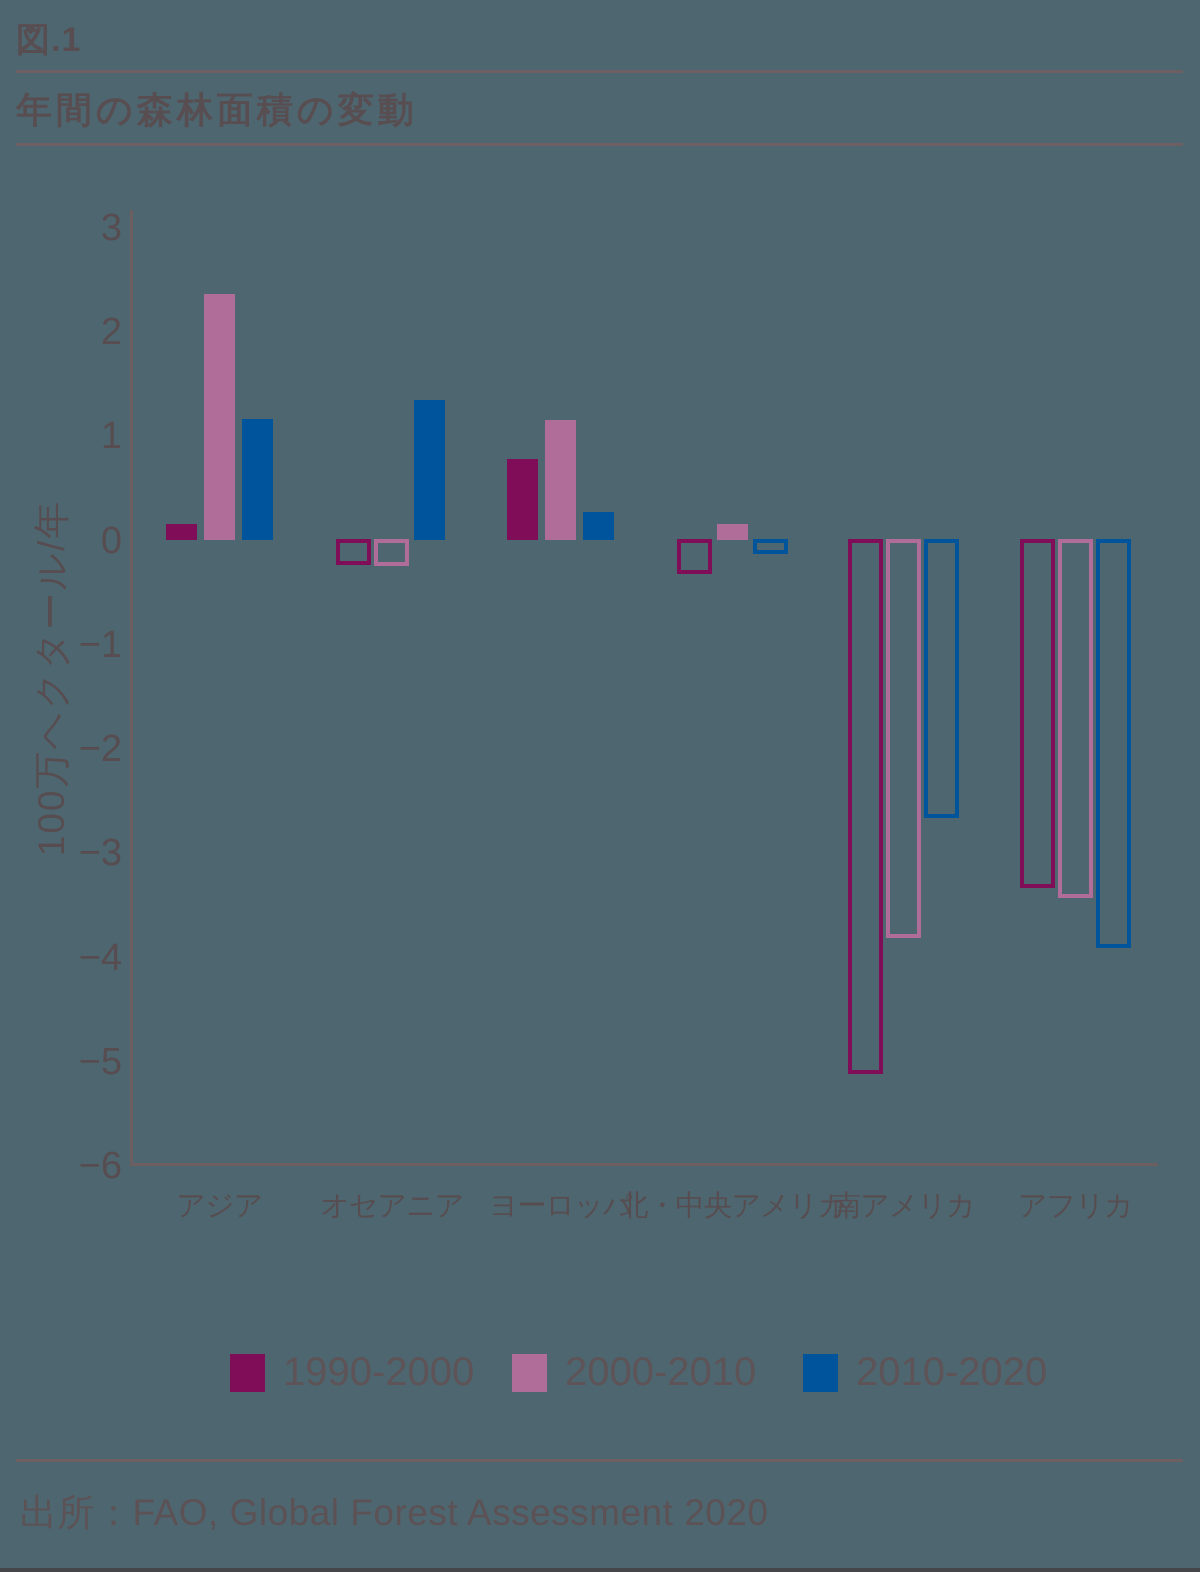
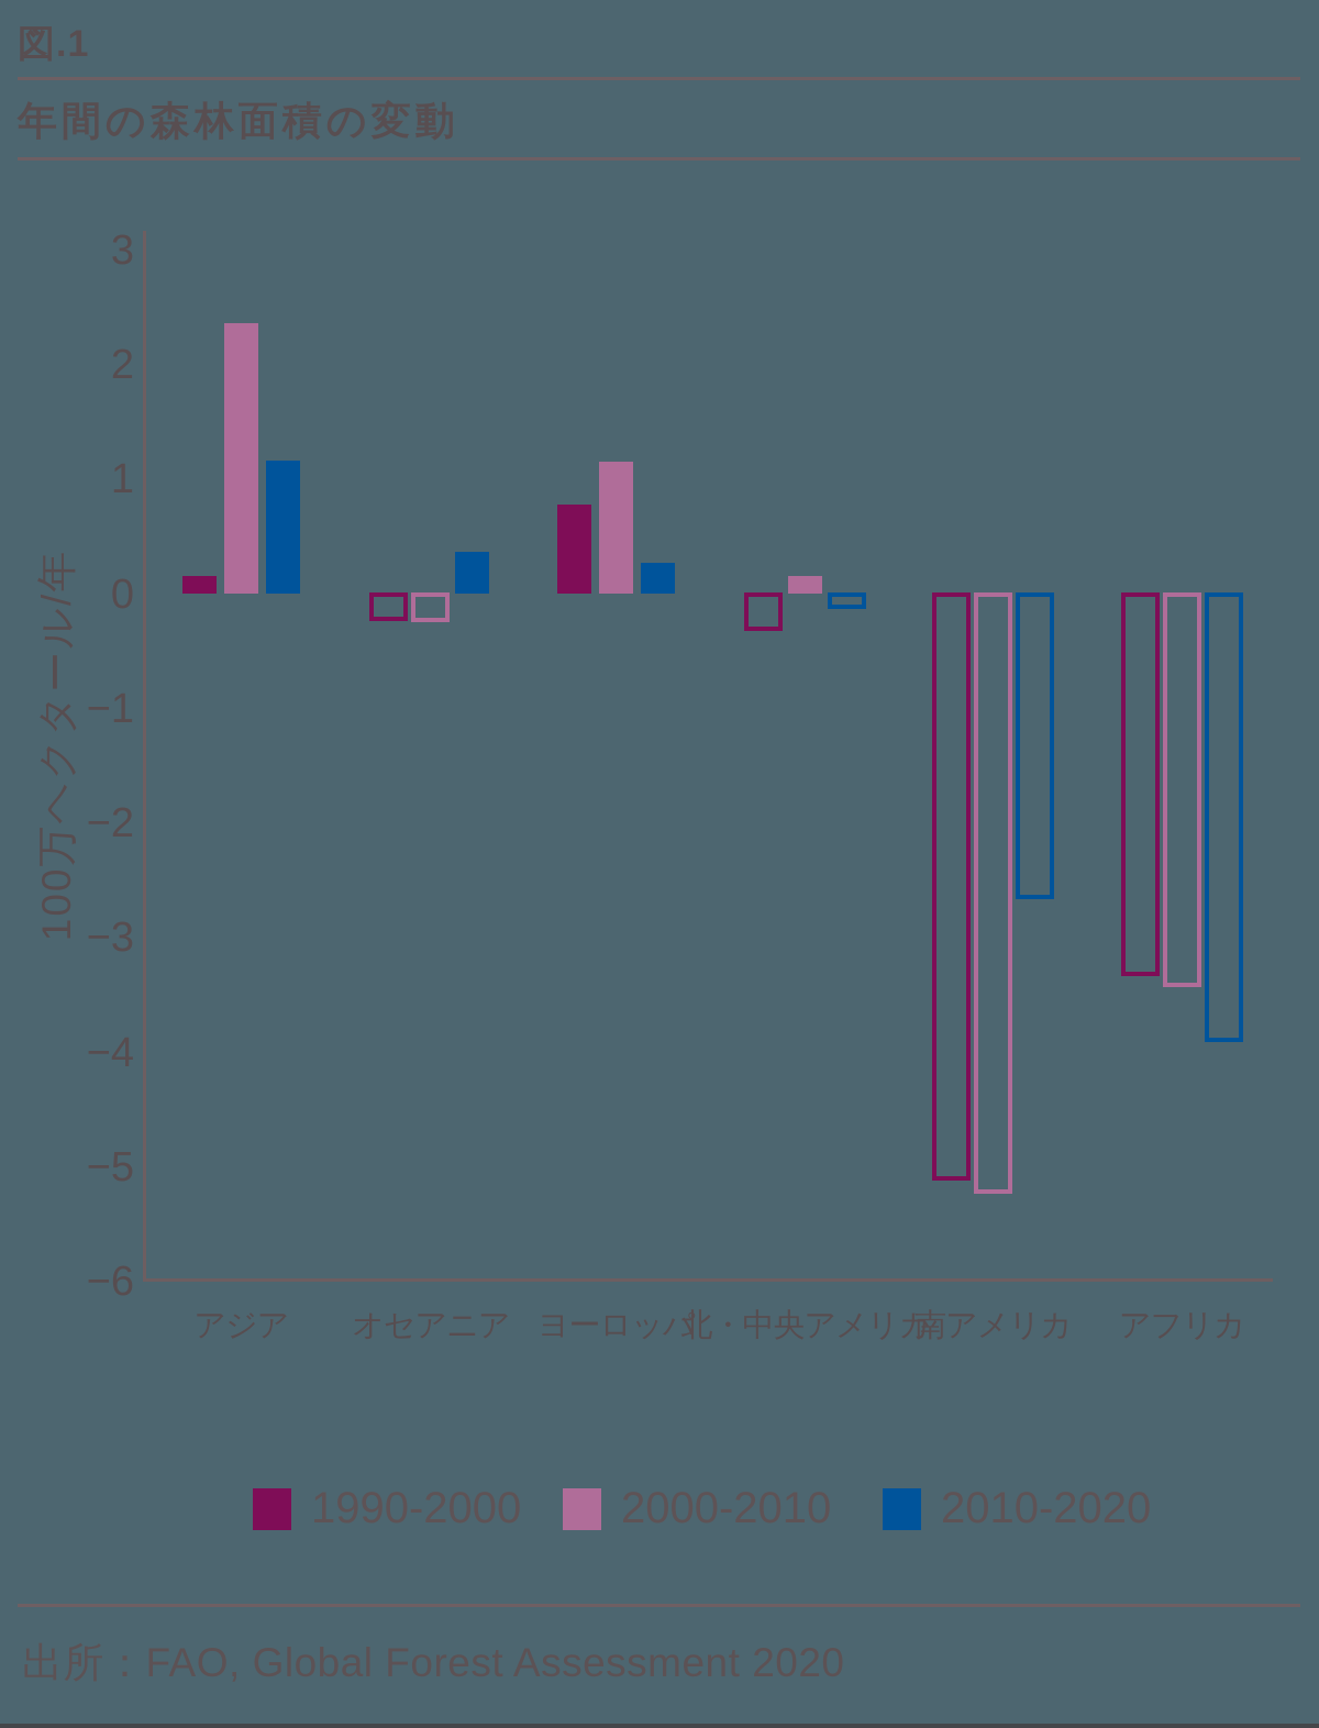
2010-2020/オセアニア: 1.35 -> 0.37
2000-2010/南アメリカ: -3.79 -> -5.21
